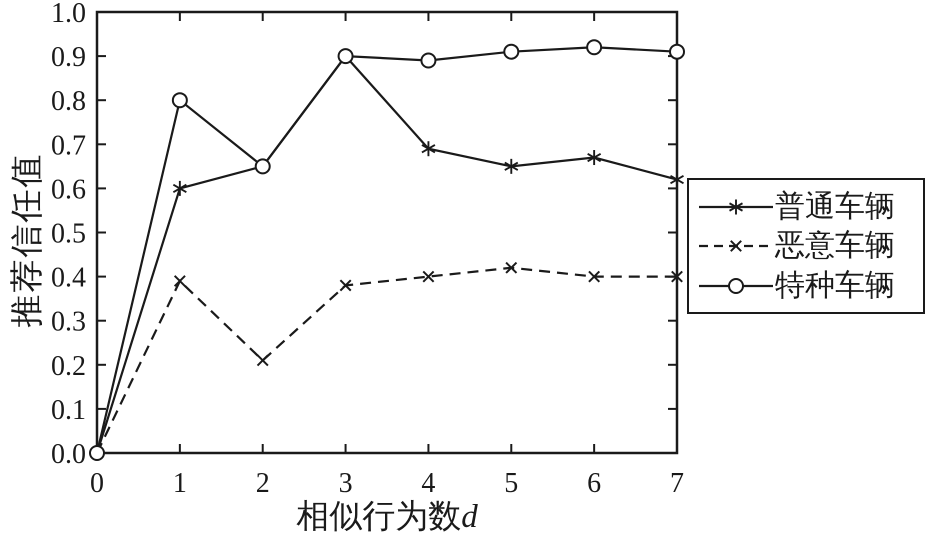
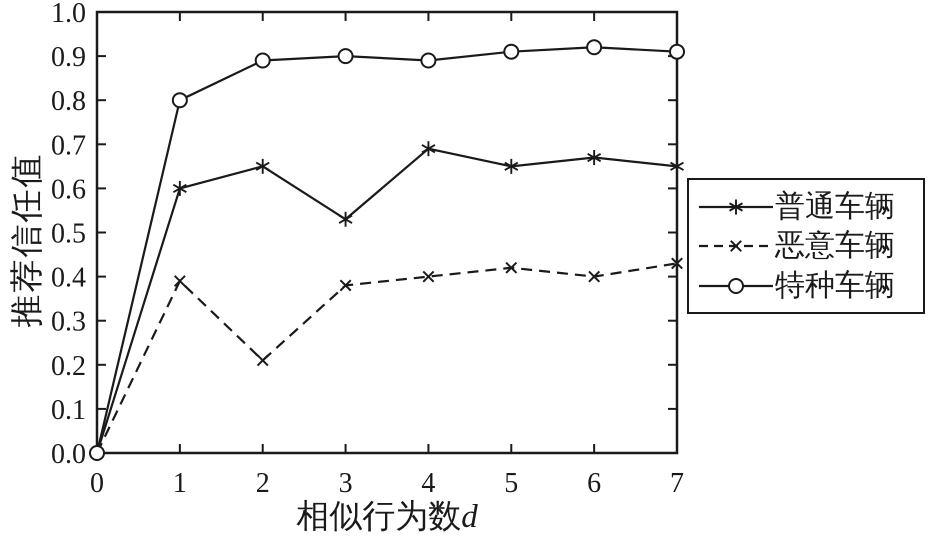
特种车辆/2: 0.65 -> 0.89
普通车辆/3: 0.90 -> 0.53
普通车辆/7: 0.62 -> 0.65
恶意车辆/7: 0.40 -> 0.43
